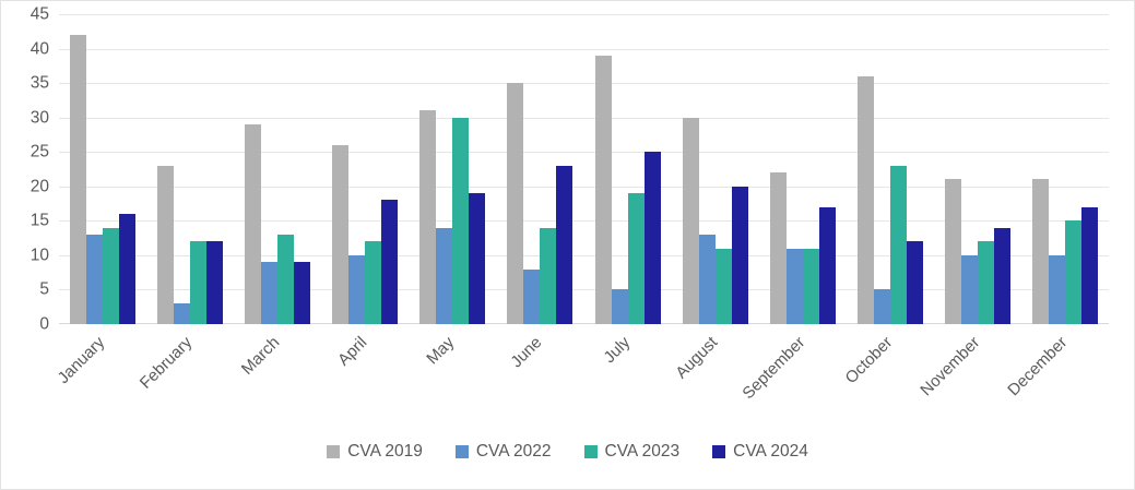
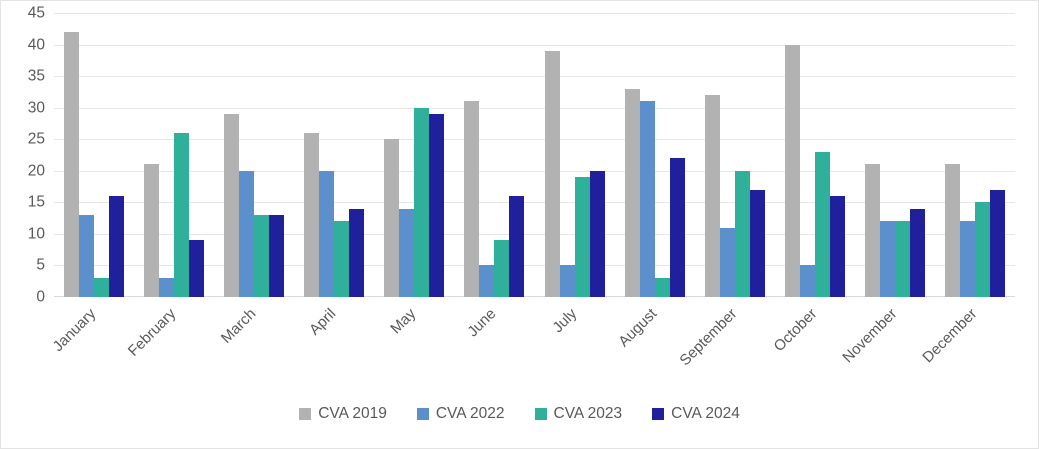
CVA 2023/January: 14 -> 3
CVA 2019/February: 23 -> 21
CVA 2023/February: 12 -> 26
CVA 2024/February: 12 -> 9
CVA 2022/March: 9 -> 20
CVA 2024/March: 9 -> 13
CVA 2022/April: 10 -> 20
CVA 2024/April: 18 -> 14
CVA 2019/May: 31 -> 25
CVA 2024/May: 19 -> 29
CVA 2019/June: 35 -> 31
CVA 2022/June: 8 -> 5
CVA 2023/June: 14 -> 9
CVA 2024/June: 23 -> 16
CVA 2024/July: 25 -> 20
CVA 2019/August: 30 -> 33
CVA 2022/August: 13 -> 31
CVA 2023/August: 11 -> 3
CVA 2024/August: 20 -> 22
CVA 2019/September: 22 -> 32
CVA 2023/September: 11 -> 20
CVA 2019/October: 36 -> 40
CVA 2024/October: 12 -> 16
CVA 2022/November: 10 -> 12
CVA 2022/December: 10 -> 12
